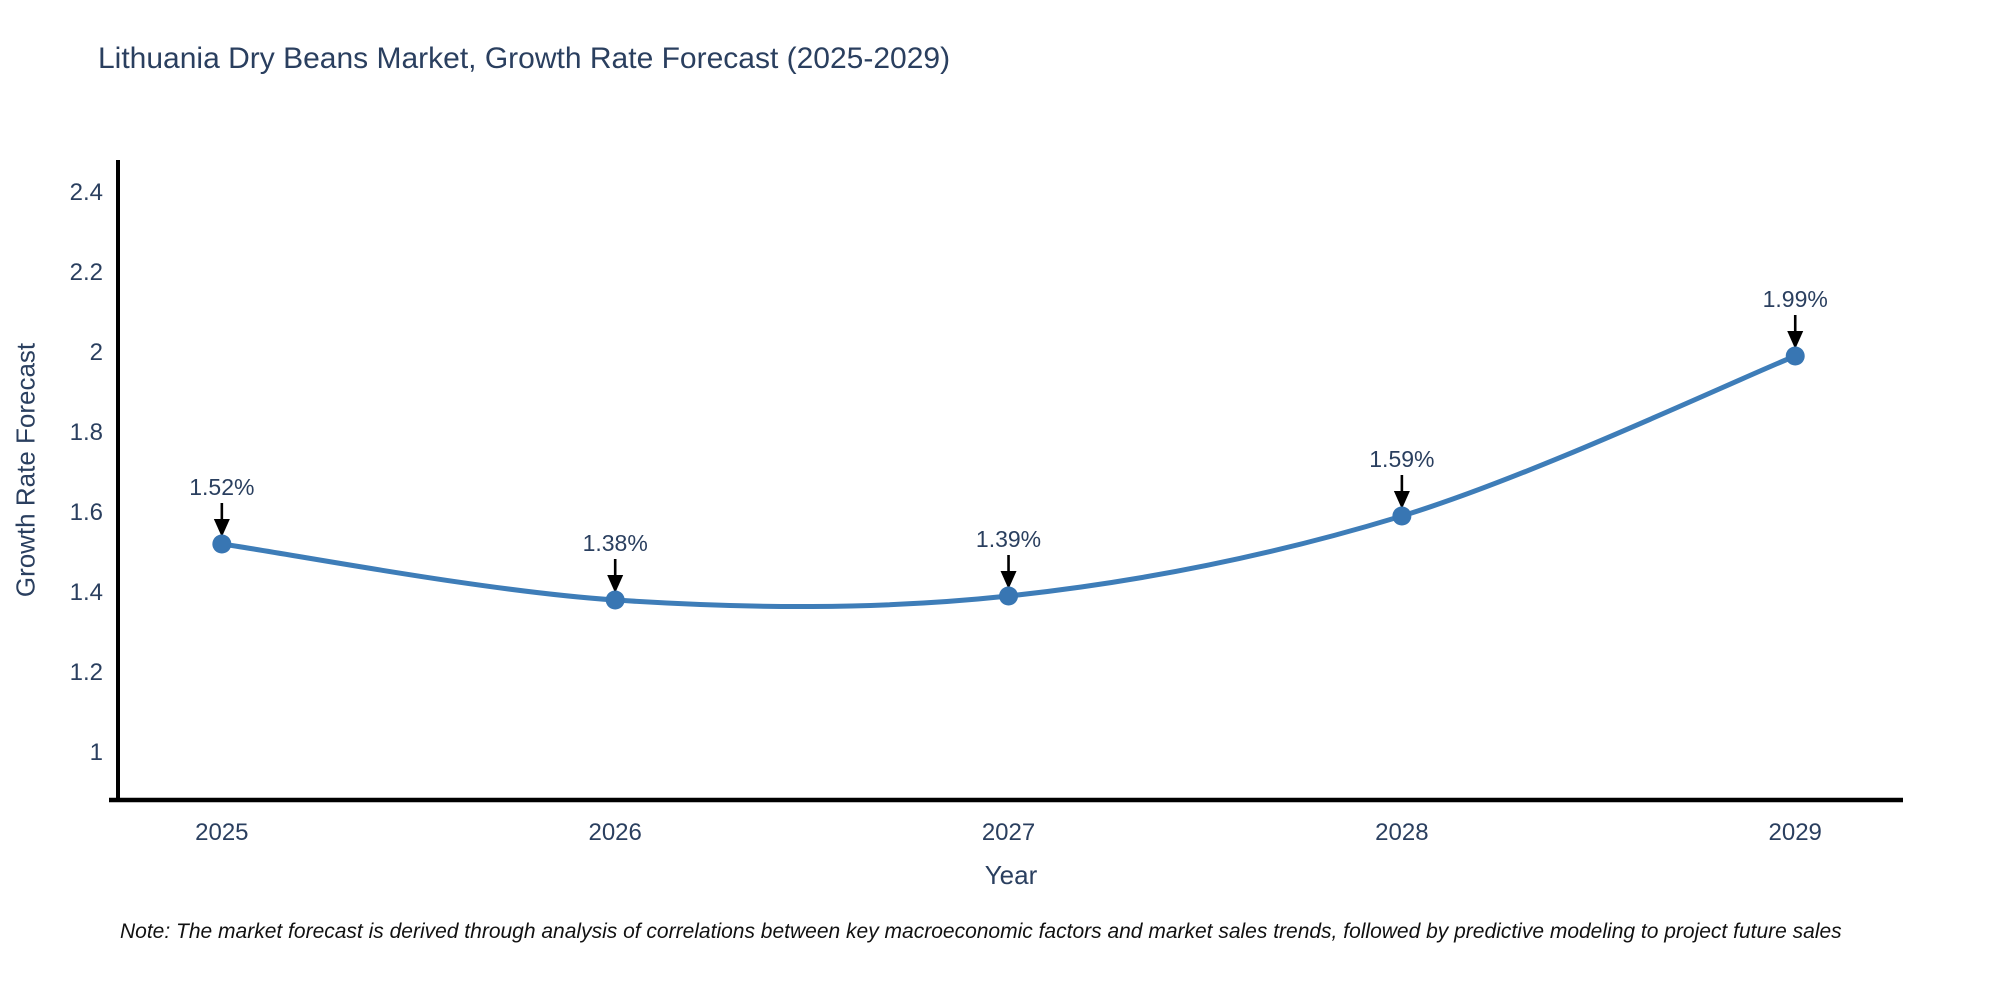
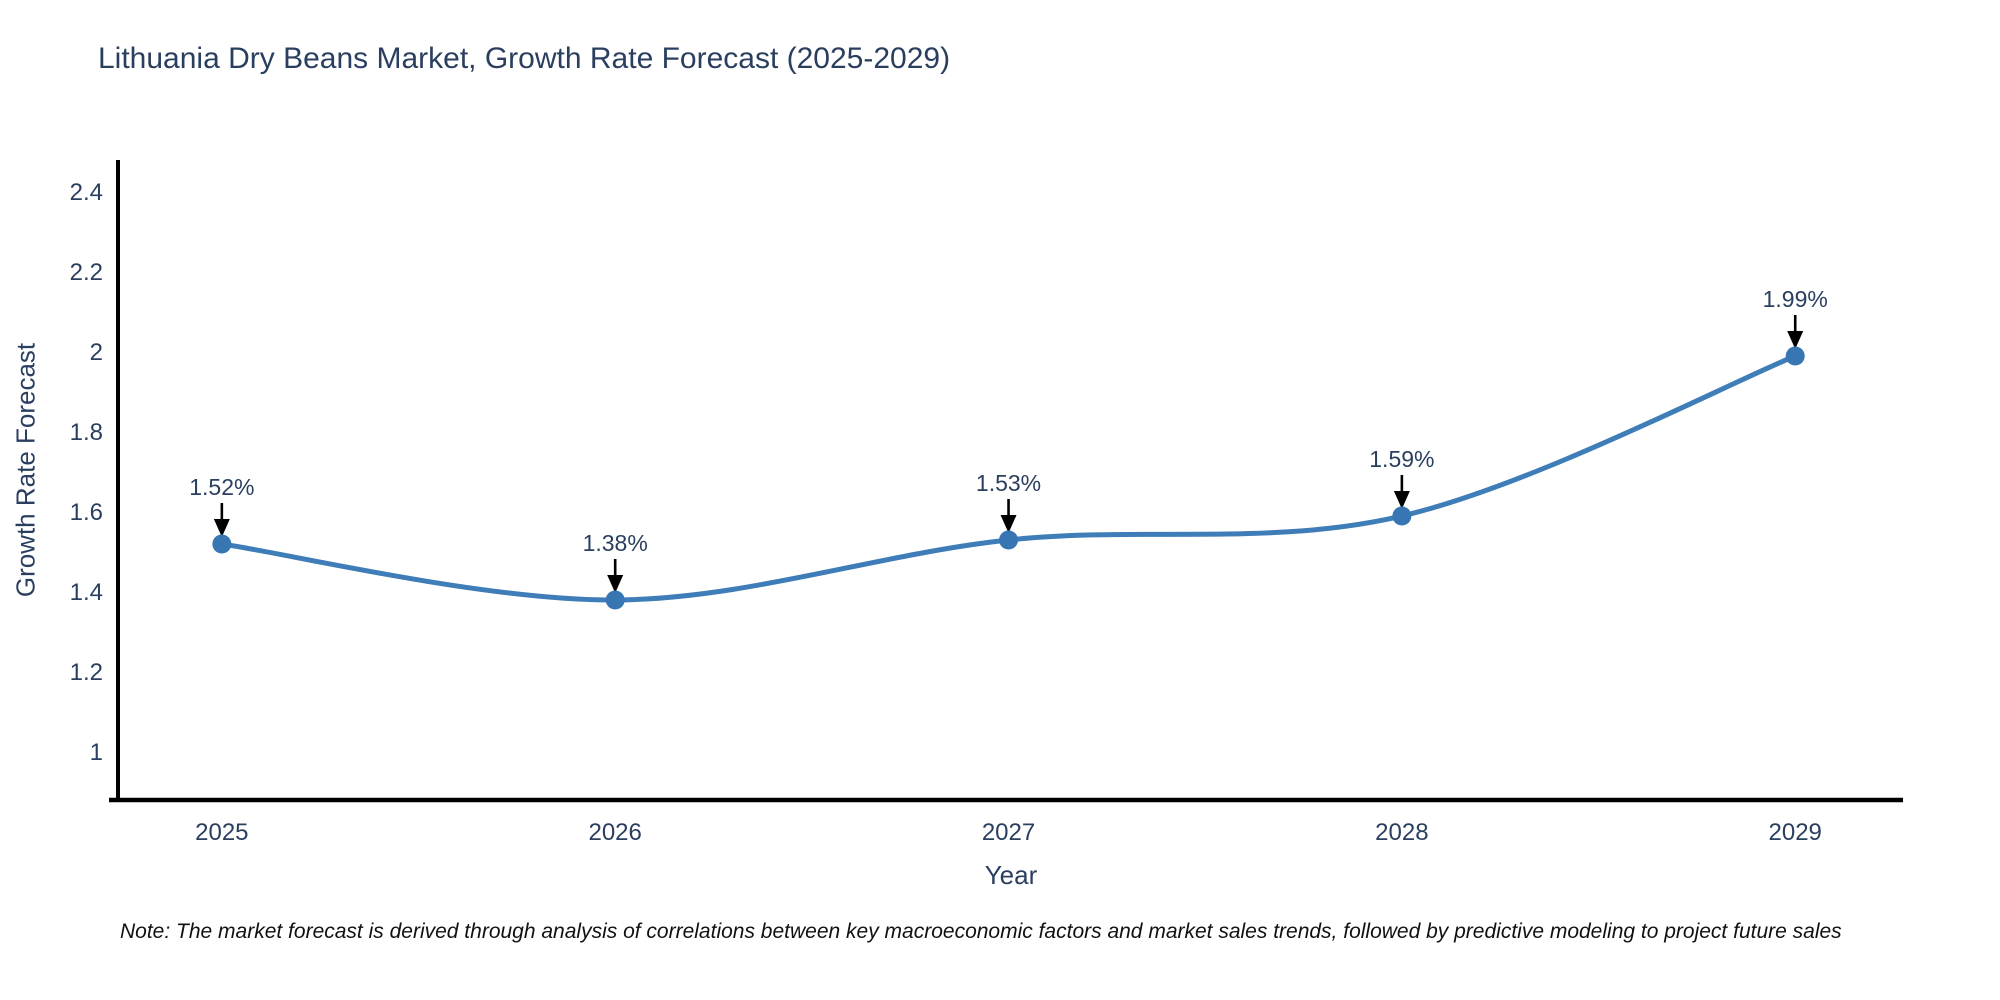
2027: 1.39% -> 1.53%
